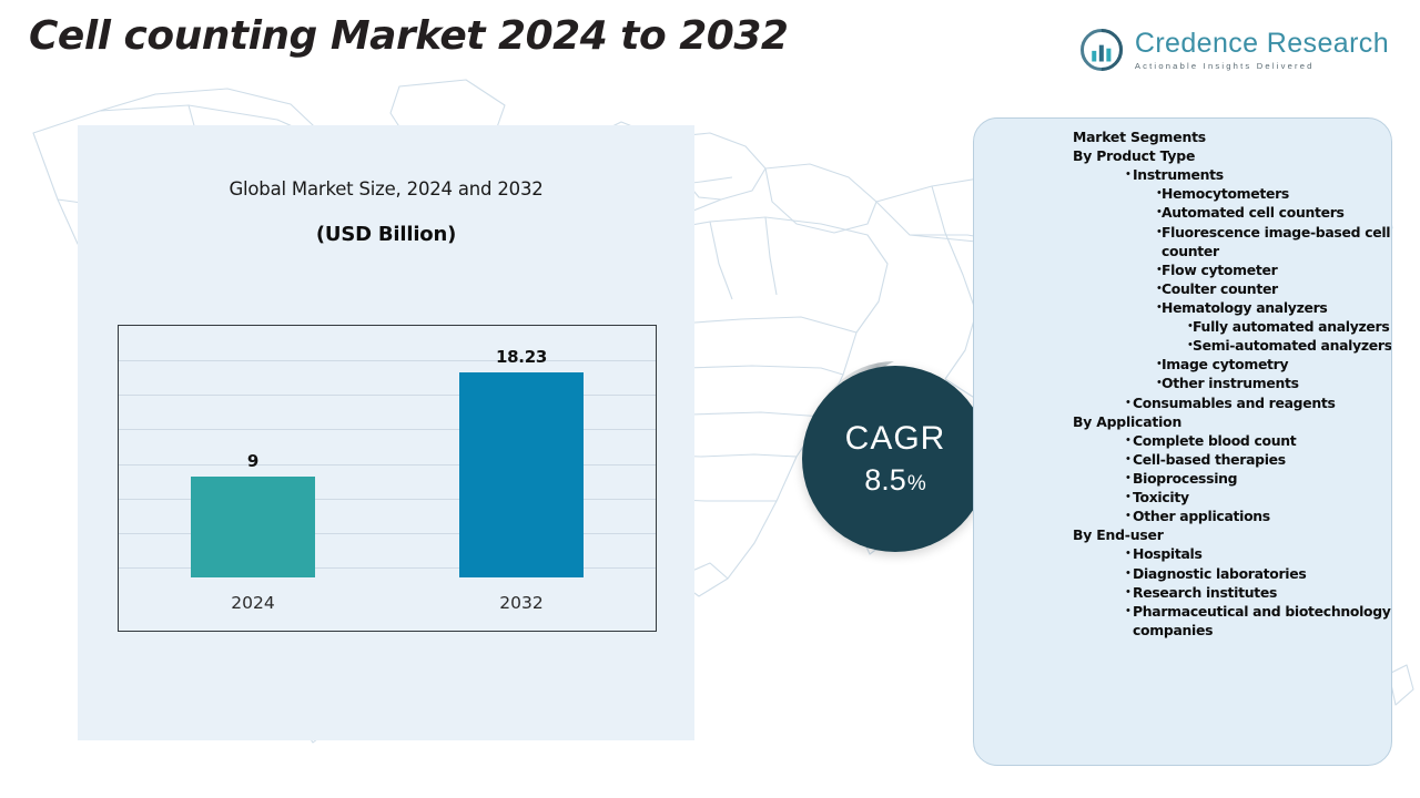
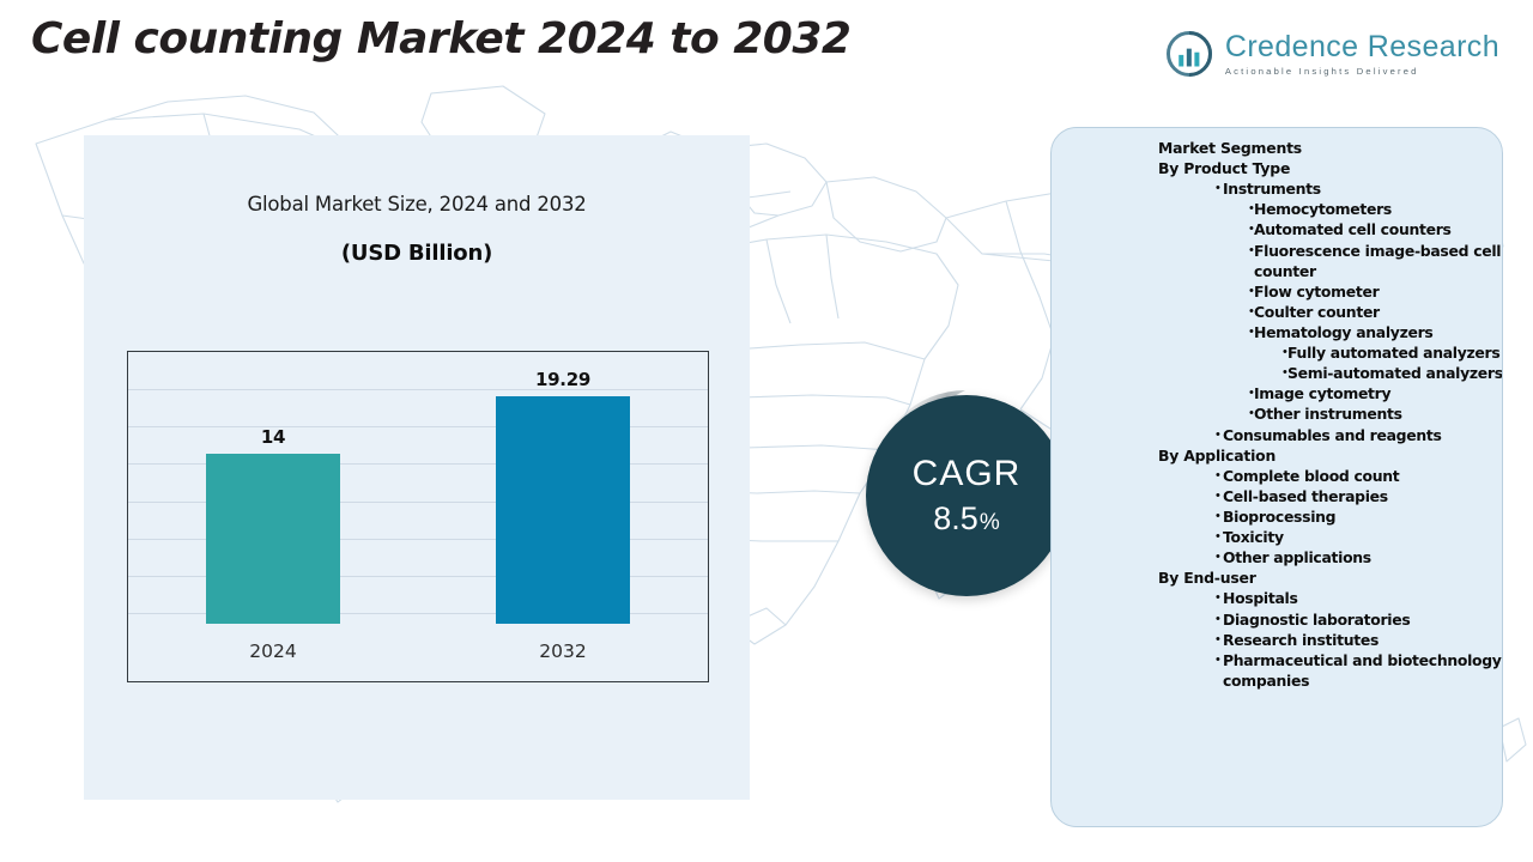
2024: 9 -> 14
2032: 18.23 -> 19.29
